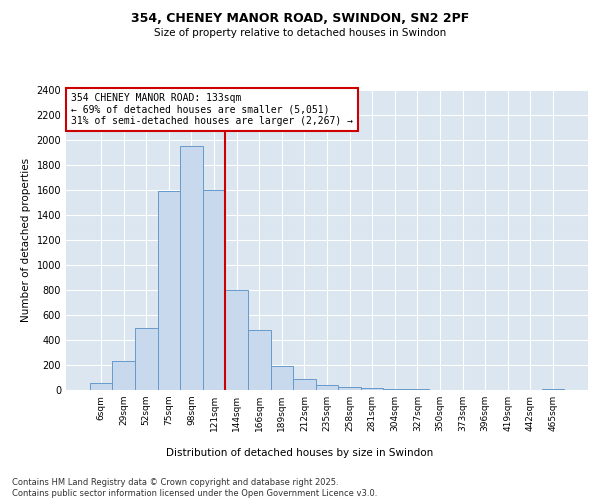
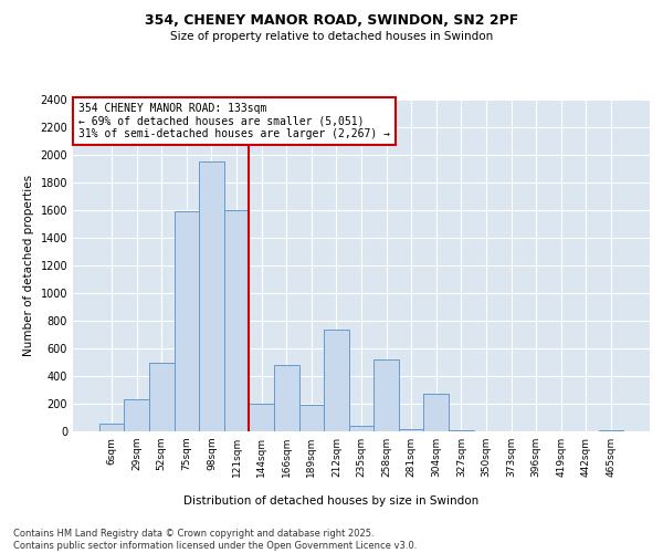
144sqm: 800 -> 200
212sqm: 80 -> 740
258sqm: 20 -> 520
304sqm: 10 -> 270
